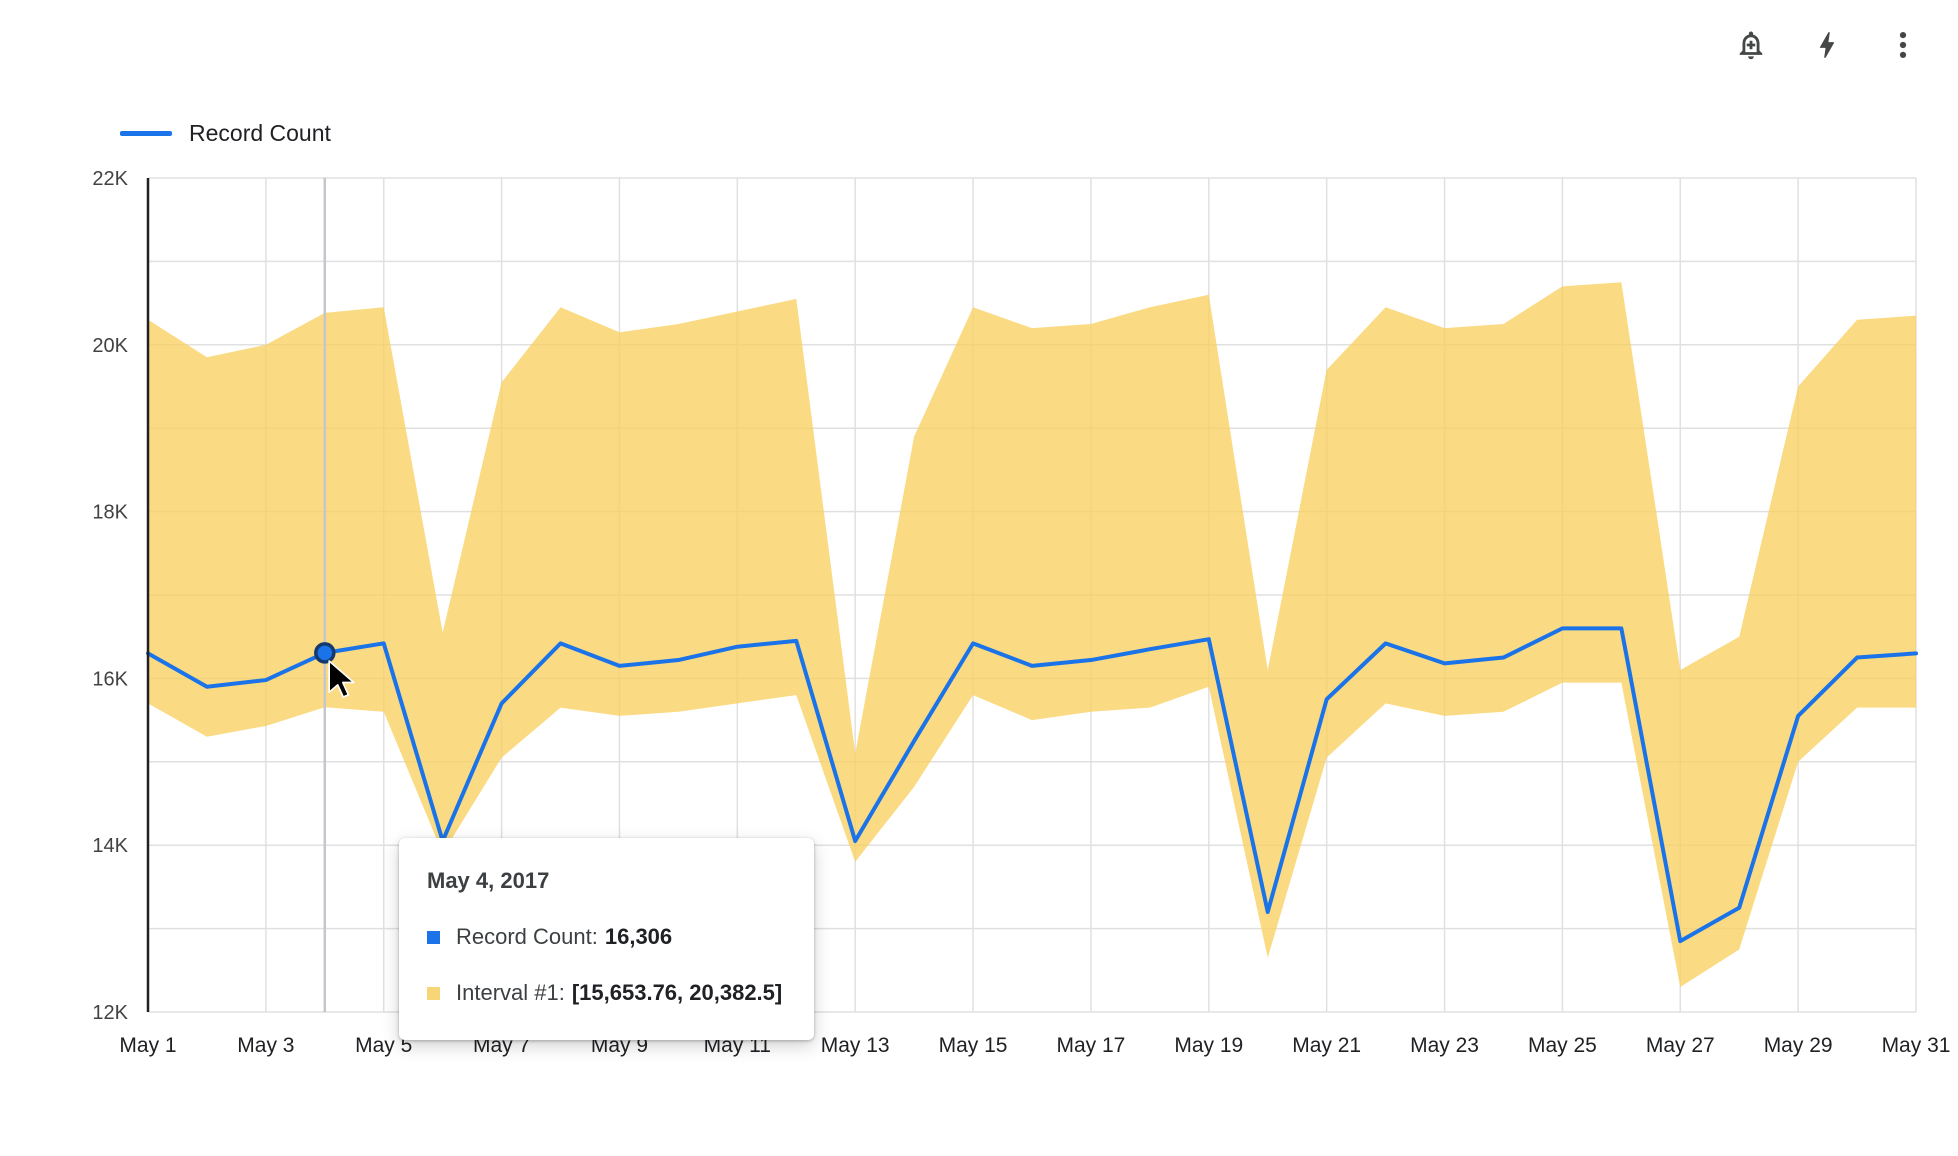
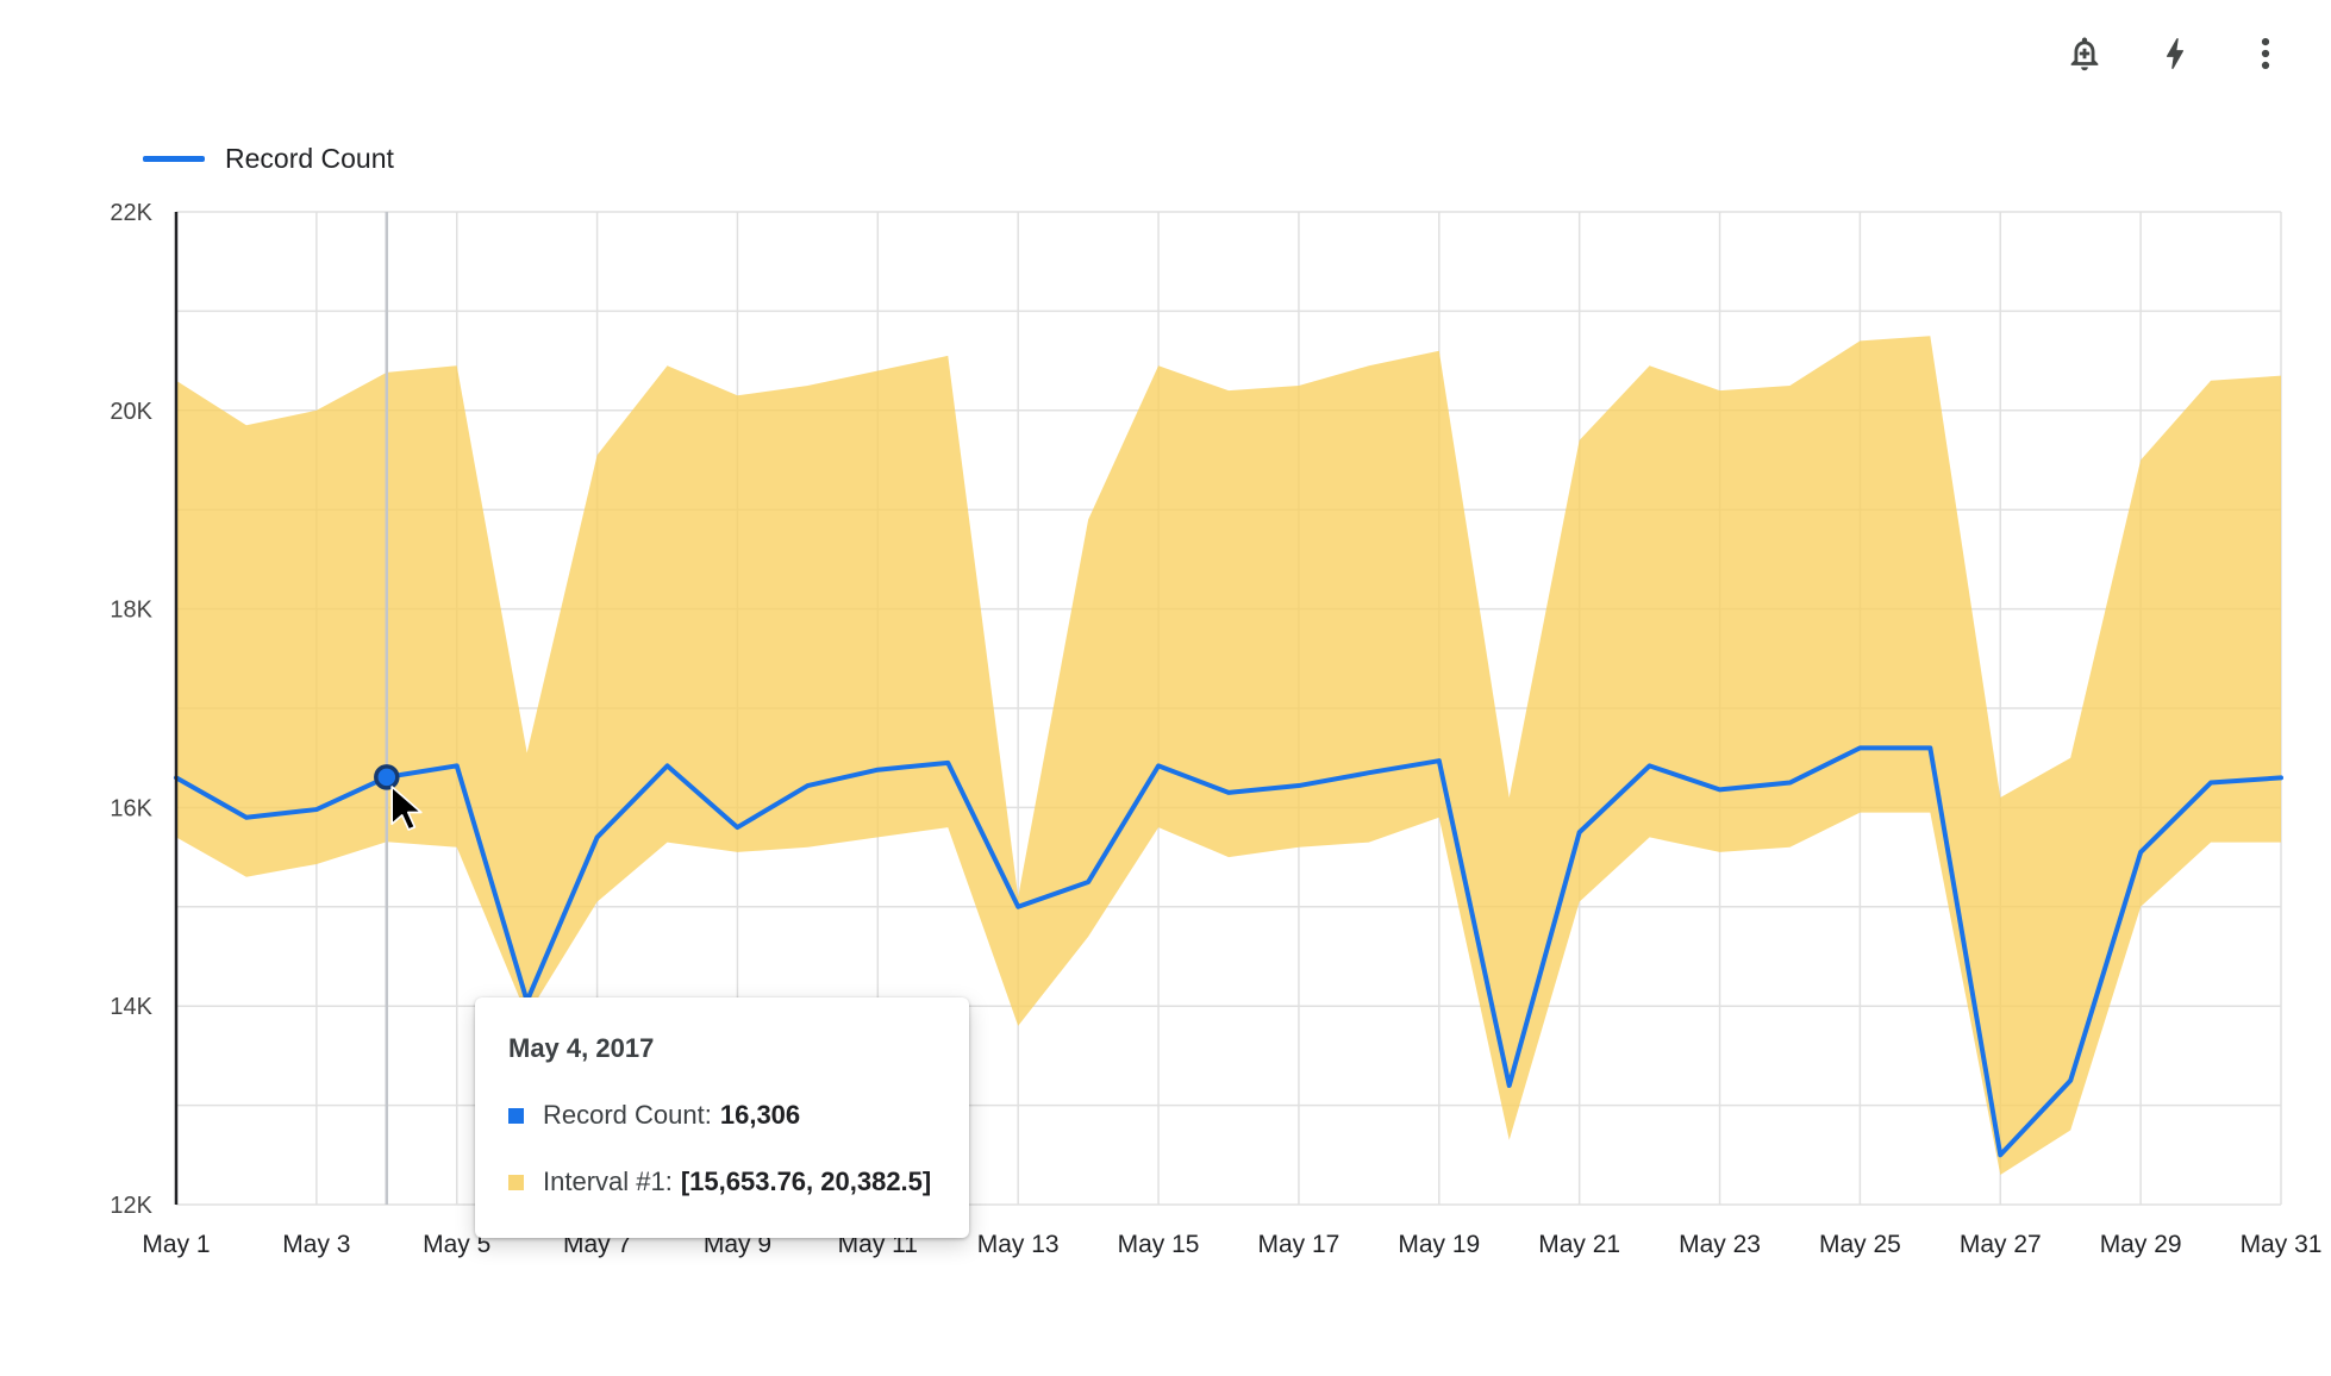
May 9: 16.2K -> 15.8K
May 13: 14.0K -> 15.0K
May 27: 12.8K -> 12.5K
